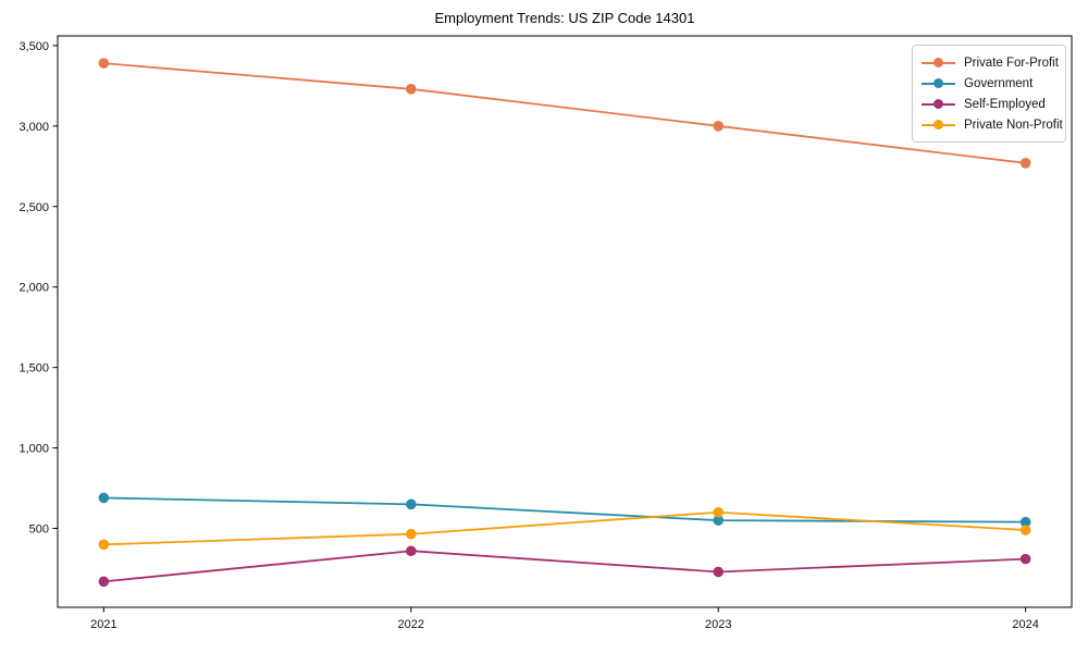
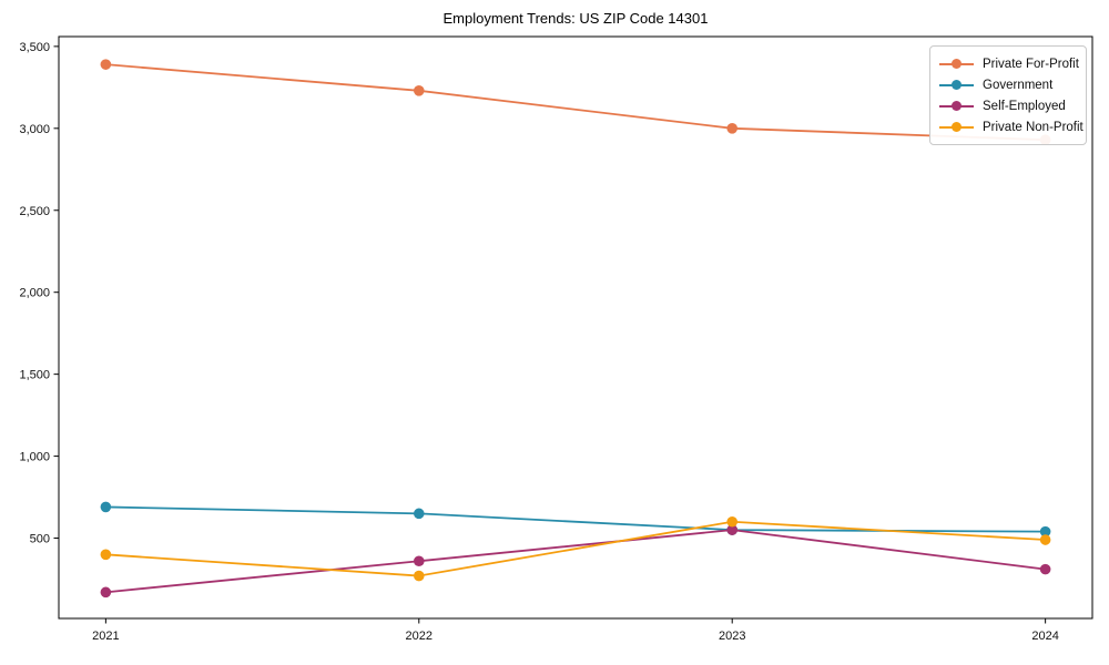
Private Non-Profit/2022: 460 -> 270
Self-Employed/2023: 230 -> 550
Private For-Profit/2024: 2770 -> 2930
